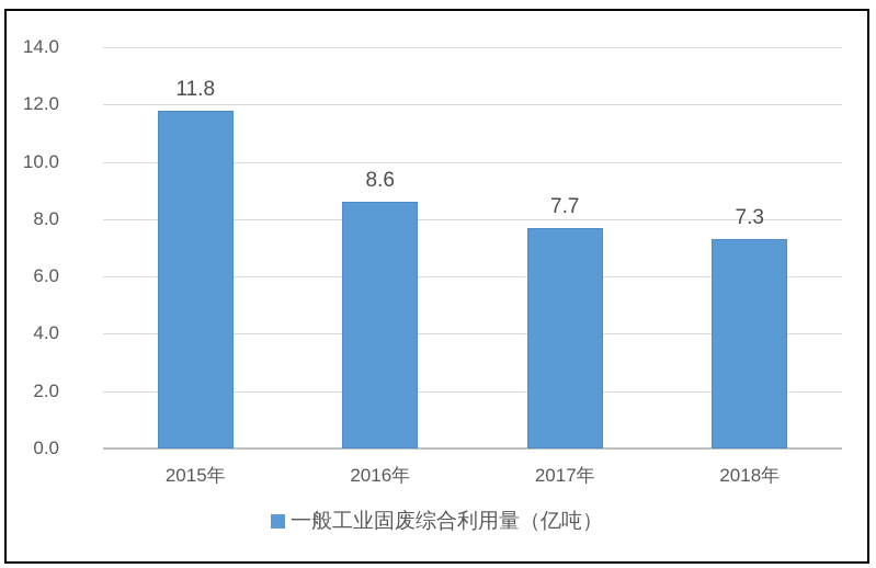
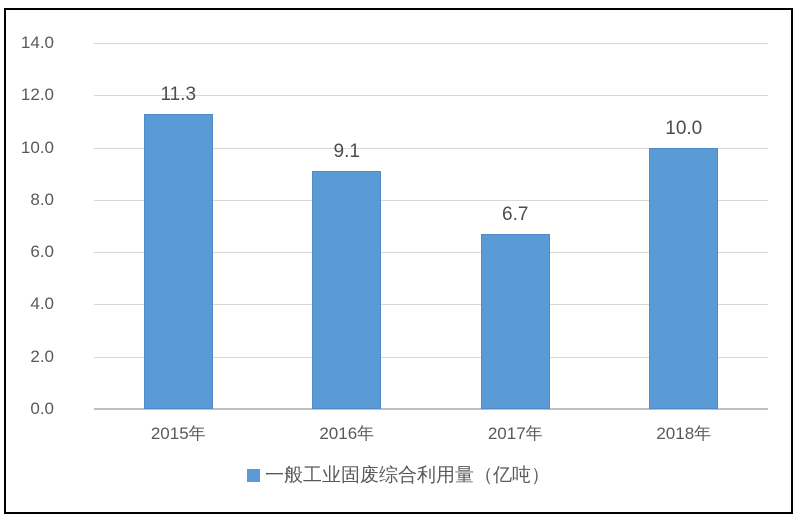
2015年: 11.8 -> 11.3
2016年: 8.6 -> 9.1
2017年: 7.7 -> 6.7
2018年: 7.3 -> 10.0
